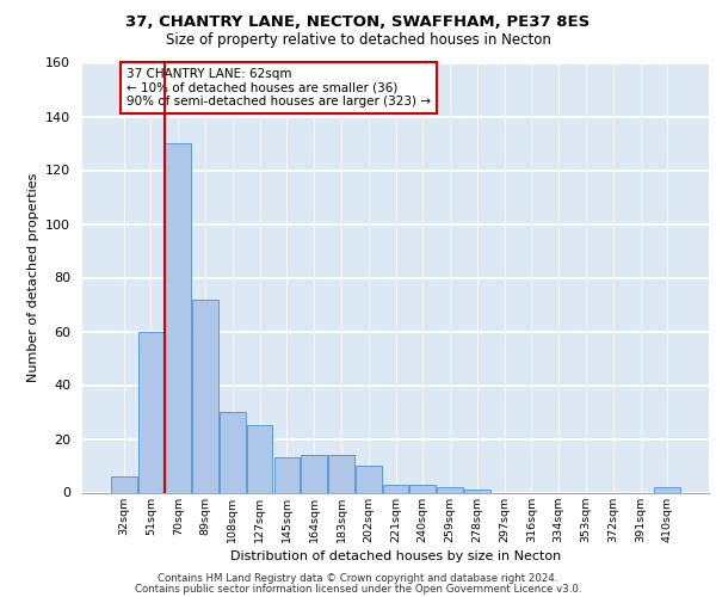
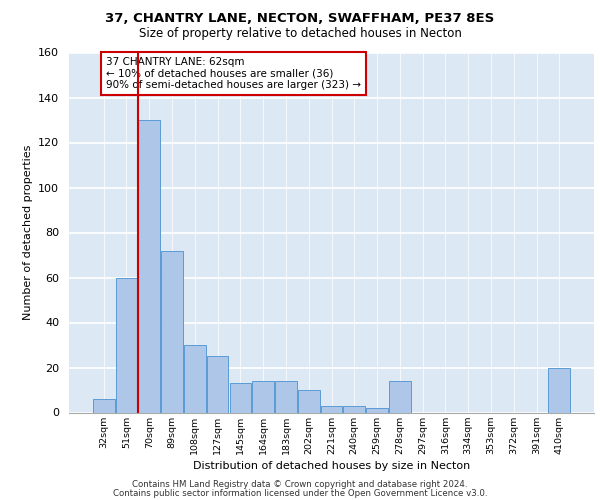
278sqm: 1 -> 14
410sqm: 2 -> 20
